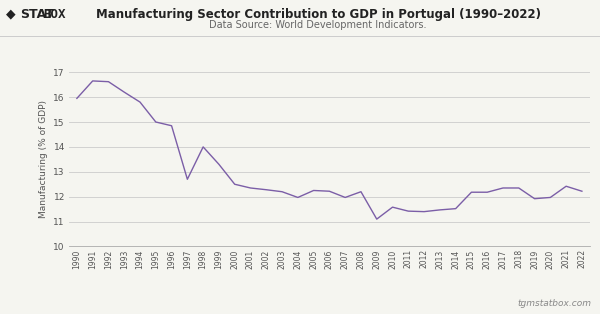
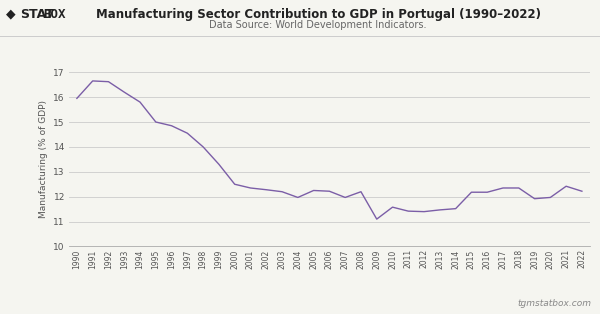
1997: 12.70 -> 14.55
